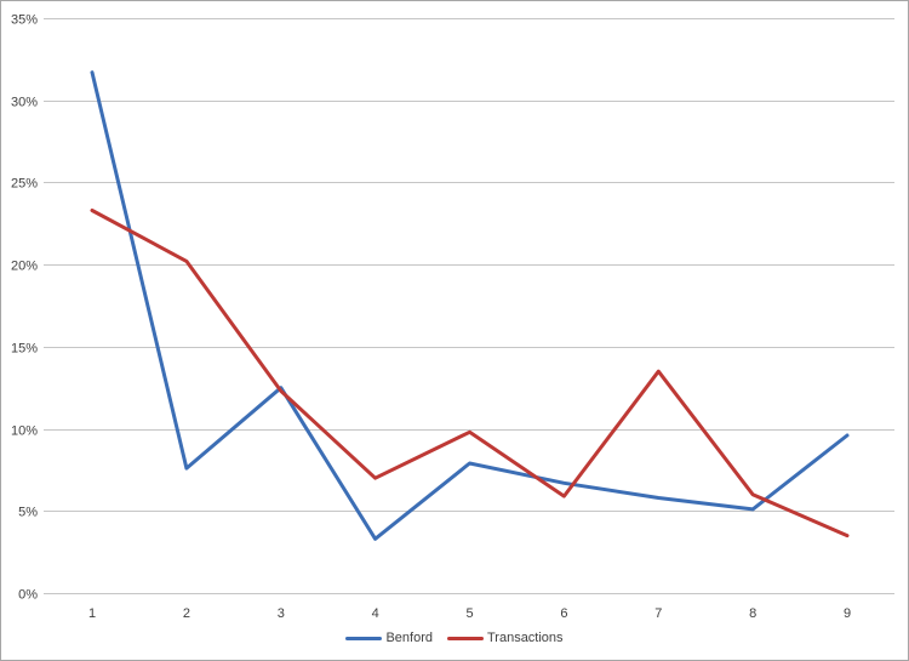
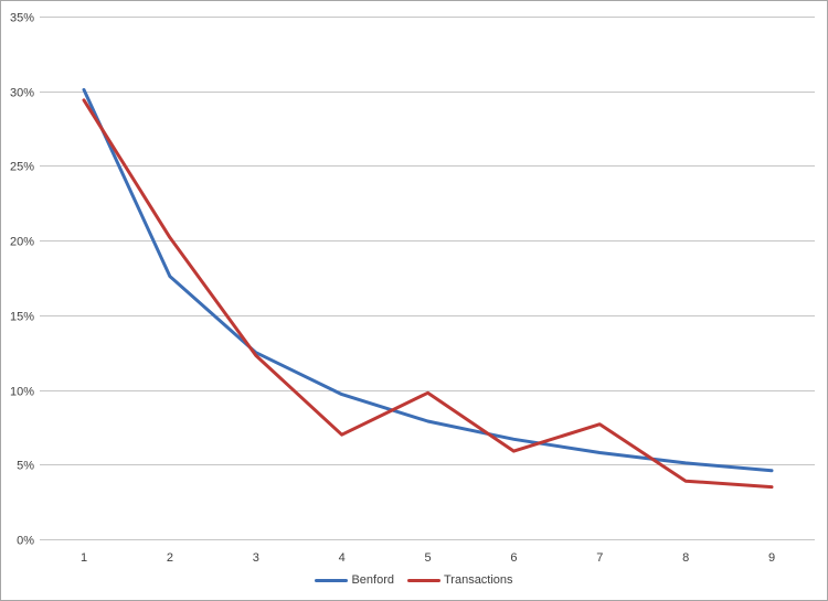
Benford/1: 31.7% -> 30.1%
Transactions/1: 23.3% -> 29.4%
Benford/2: 7.6% -> 17.6%
Benford/4: 3.3% -> 9.7%
Transactions/7: 13.5% -> 7.7%
Transactions/8: 6.0% -> 3.9%
Benford/9: 9.6% -> 4.6%
